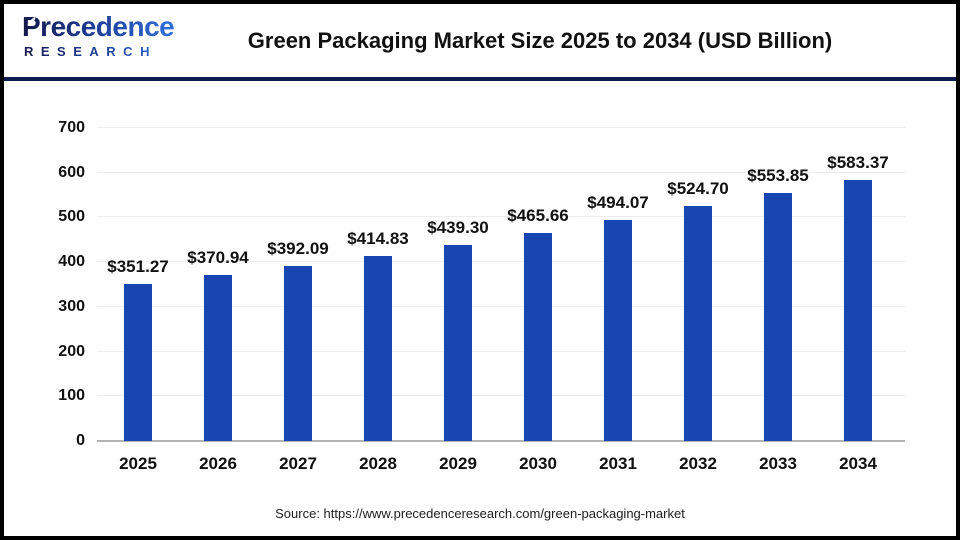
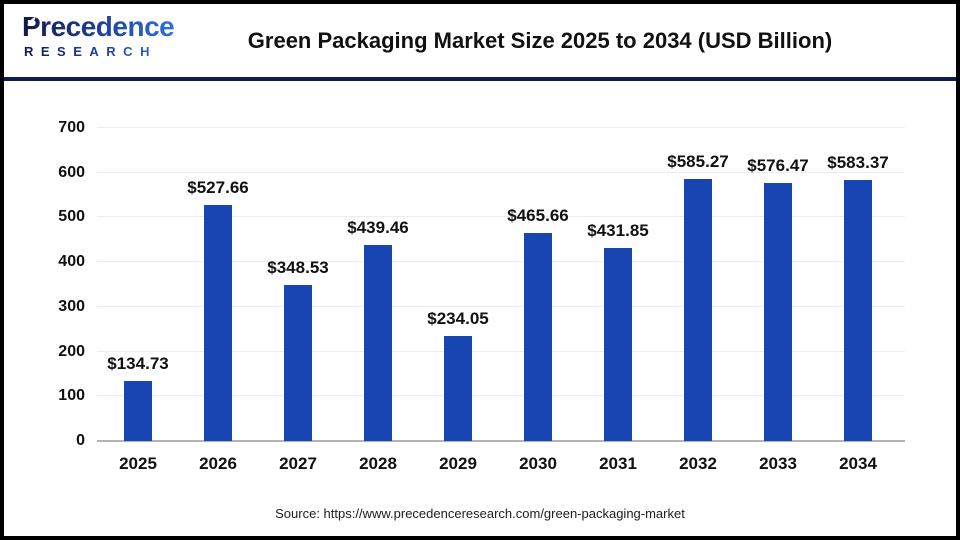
2025: $351.27 -> $134.73
2026: $370.94 -> $527.66
2027: $392.09 -> $348.53
2028: $414.83 -> $439.46
2029: $439.30 -> $234.05
2031: $494.07 -> $431.85
2032: $524.70 -> $585.27
2033: $553.85 -> $576.47
